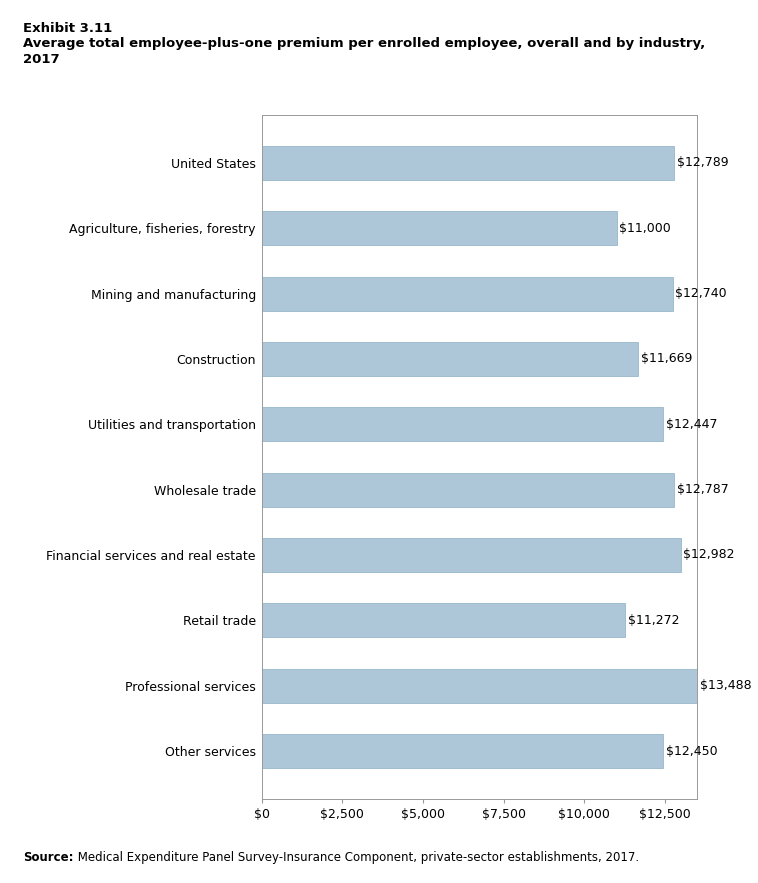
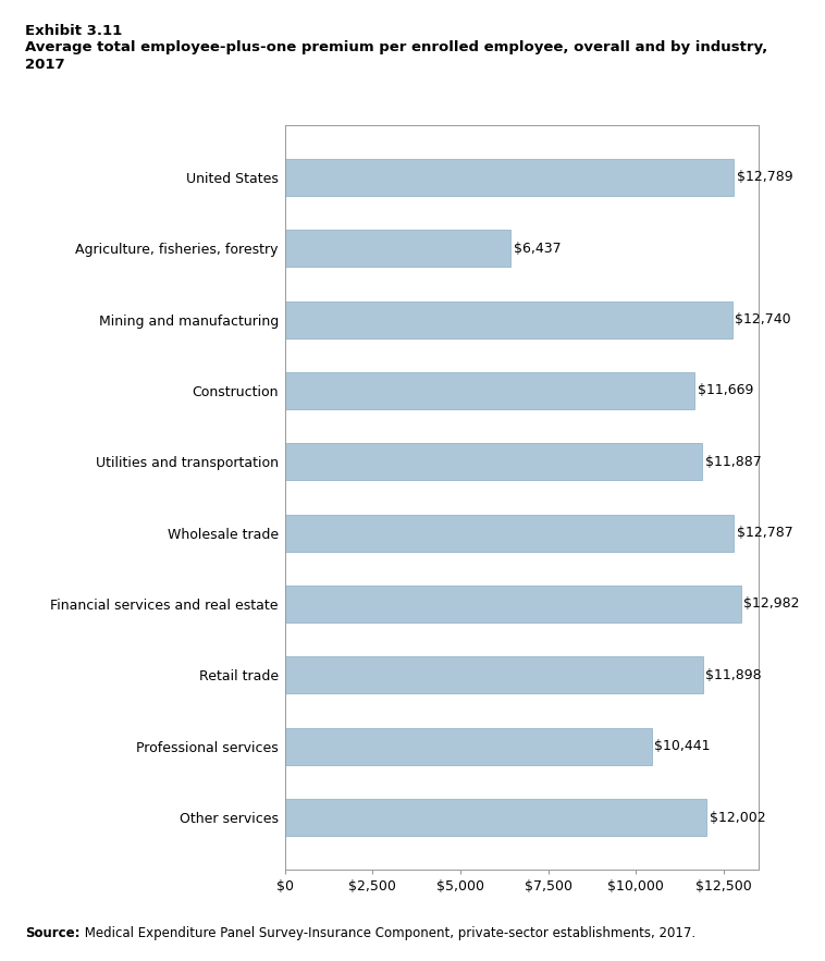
Agriculture, fisheries, forestry: $11,000 -> $6,437
Utilities and transportation: $12,447 -> $11,887
Retail trade: $11,272 -> $11,898
Professional services: $13,488 -> $10,441
Other services: $12,450 -> $12,002
